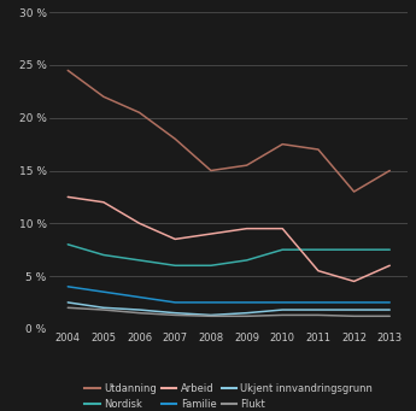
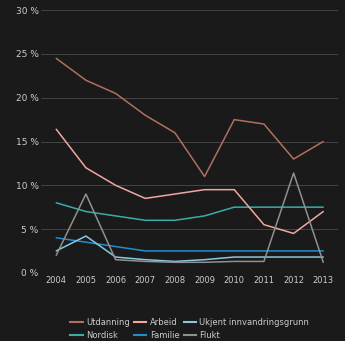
Arbeid/2004: 12.5 % -> 16.4 %
Ukjent innvandringsgrunn/2005: 2.0 % -> 4.2 %
Flukt/2005: 1.8 % -> 9.0 %
Utdanning/2008: 15.0 % -> 16.0 %
Utdanning/2009: 15.5 % -> 11.0 %
Flukt/2012: 1.2 % -> 11.4 %
Arbeid/2013: 6.0 % -> 7.0 %
